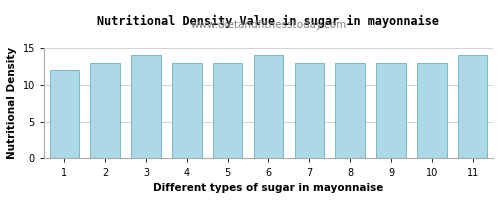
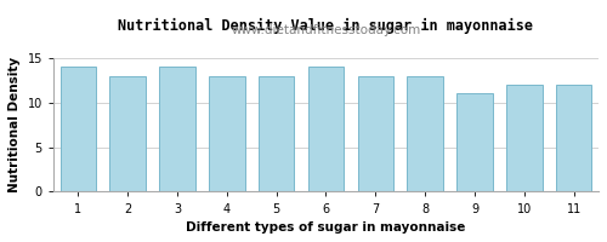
1: 12 -> 14
9: 13 -> 11
10: 13 -> 12
11: 14 -> 12
